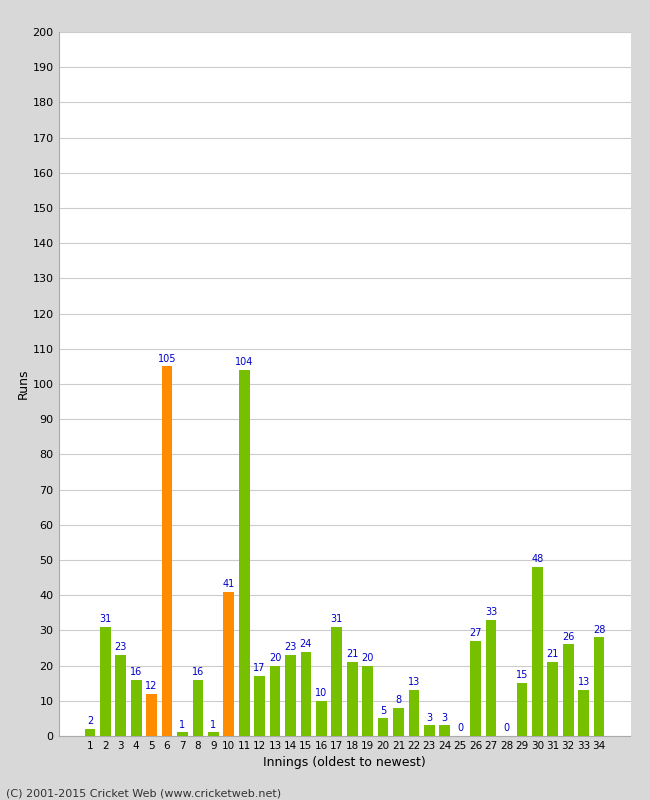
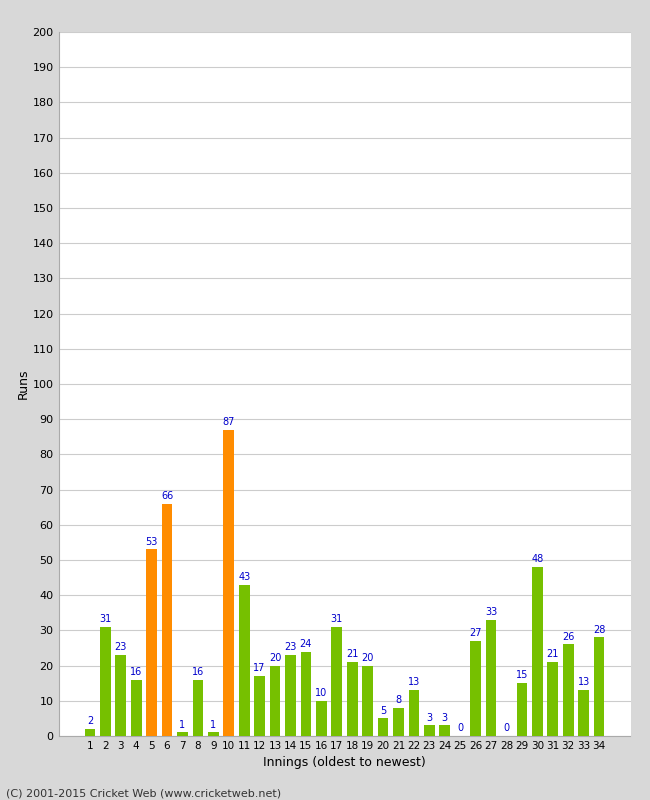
5: 12 -> 53
6: 105 -> 66
10: 41 -> 87
11: 104 -> 43
